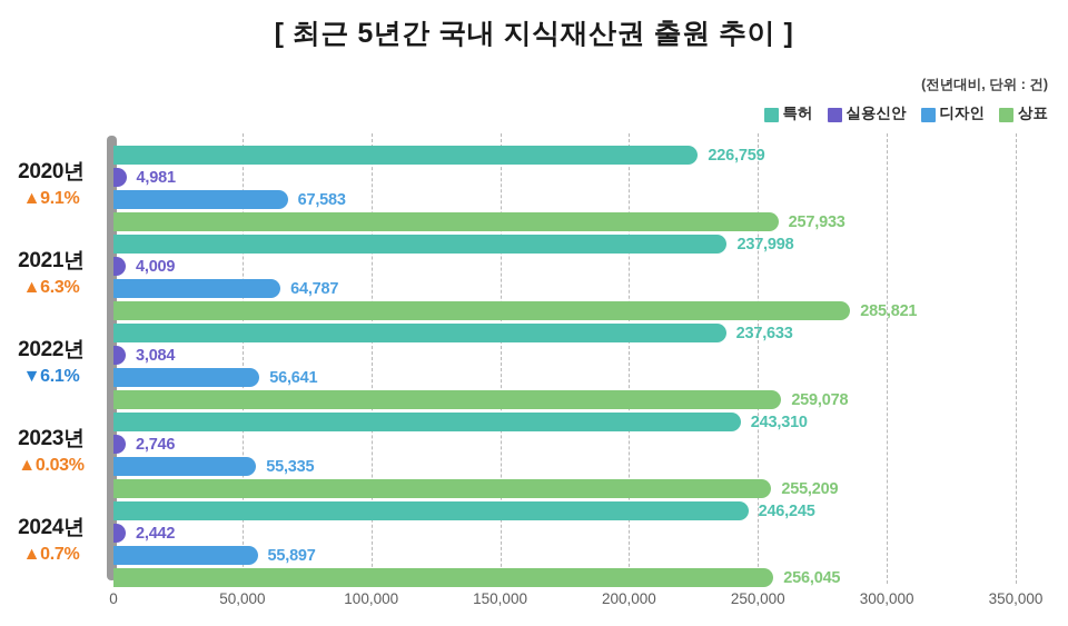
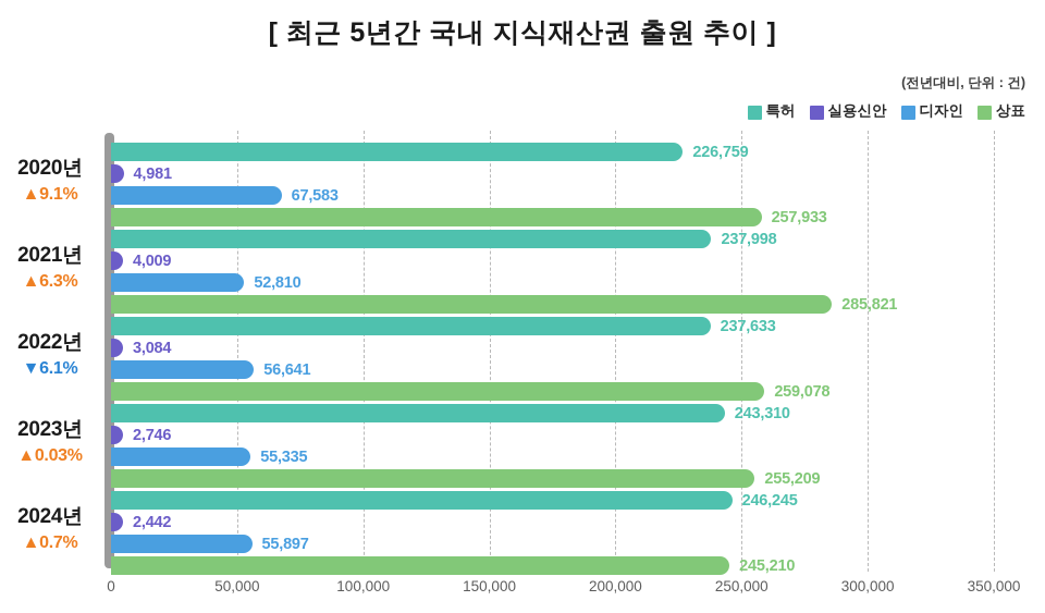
디자인/2021년: 64,787 -> 52,810
상표/2024년: 256,045 -> 245,210
